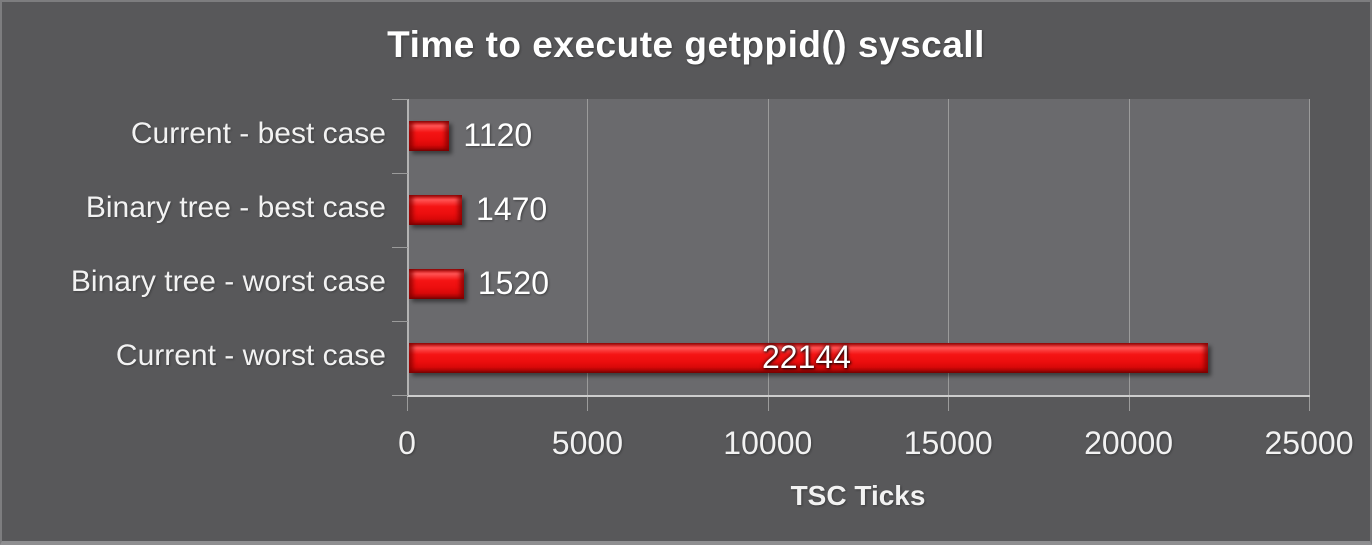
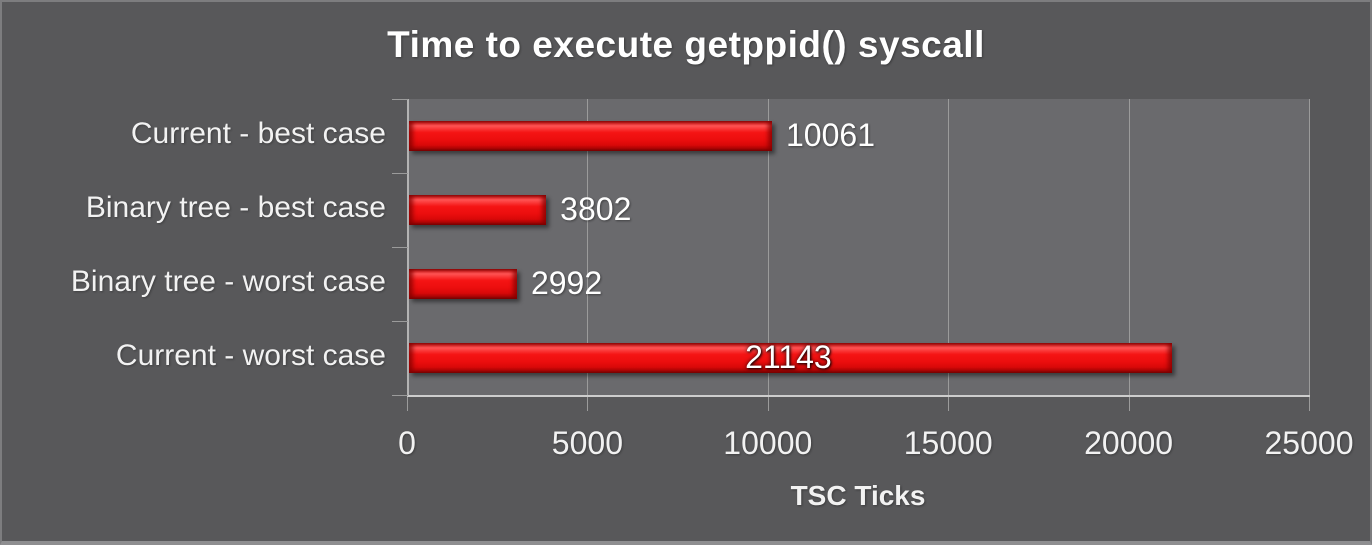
Current - best case: 1120 -> 10061
Binary tree - best case: 1470 -> 3802
Binary tree - worst case: 1520 -> 2992
Current - worst case: 22144 -> 21143
